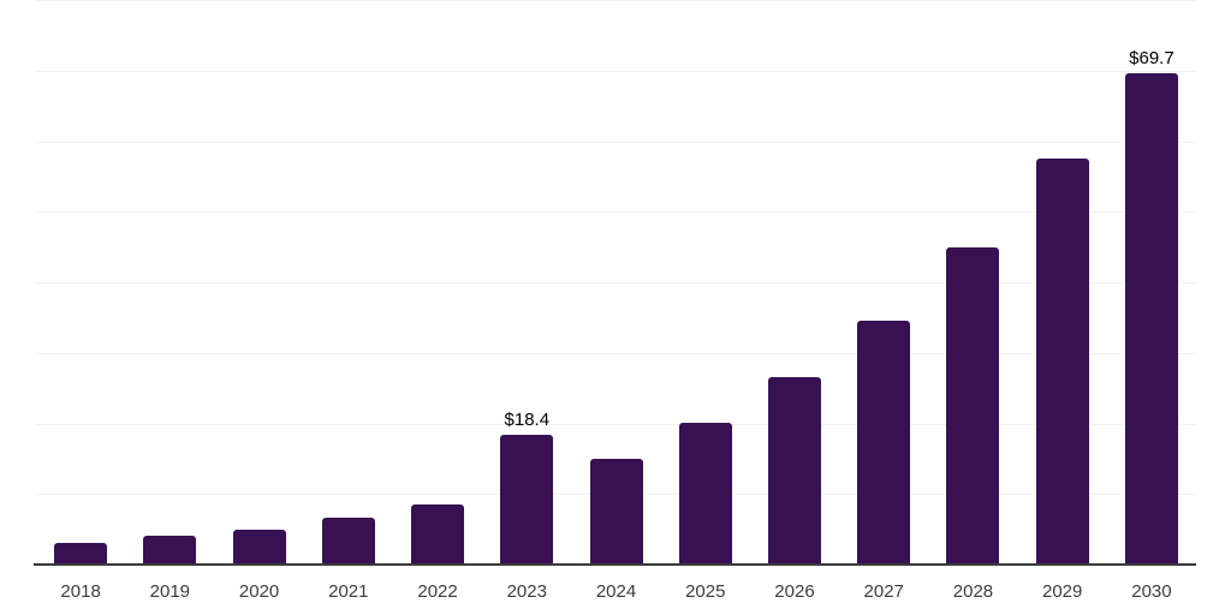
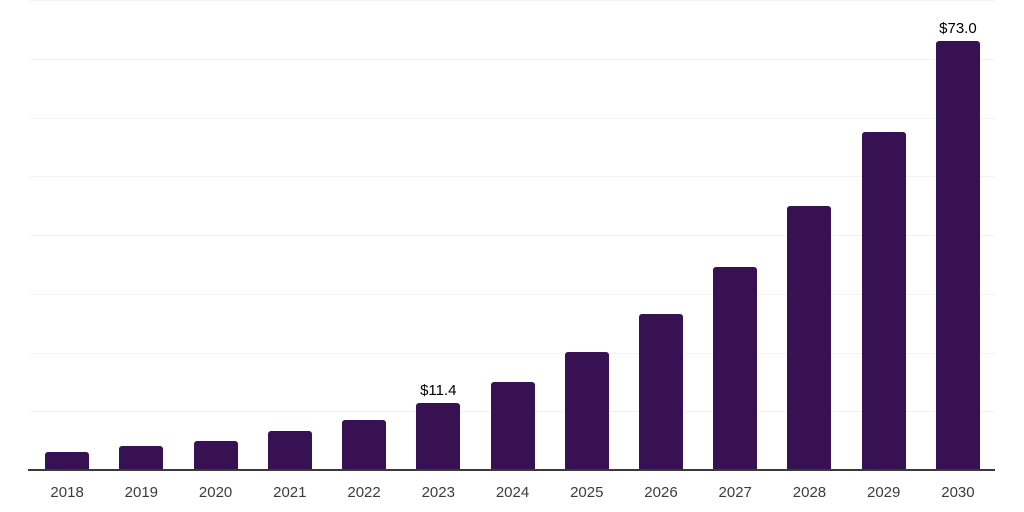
2023: $18.4 -> $11.4
2030: $69.7 -> $73.0
